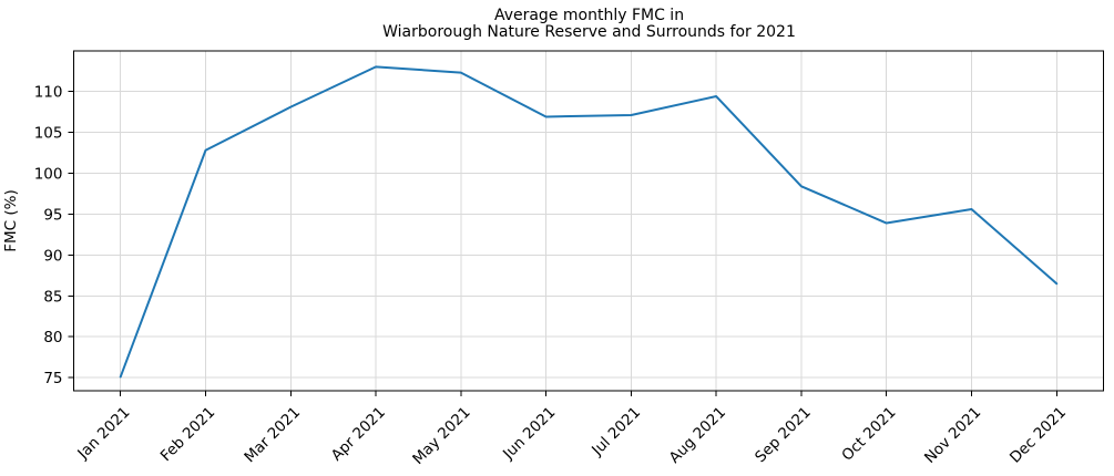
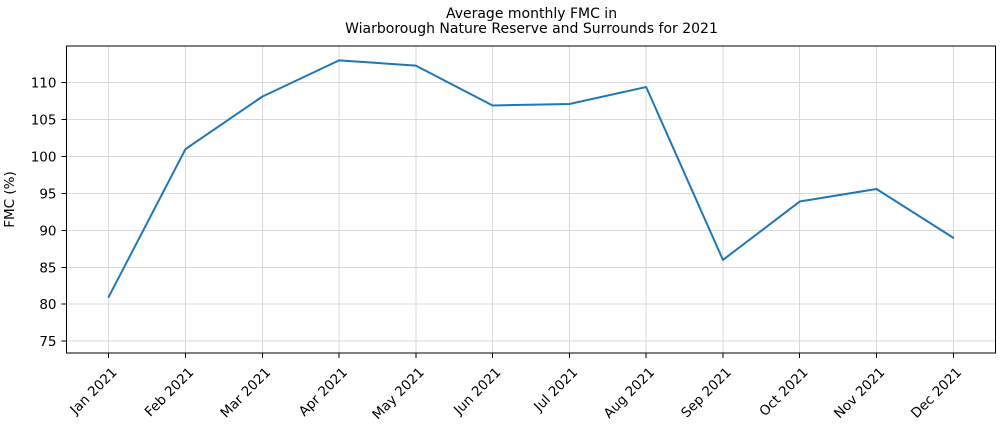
Jan 2021: 75 -> 81
Feb 2021: 103 -> 101
Sep 2021: 98 -> 86
Dec 2021: 86 -> 89
